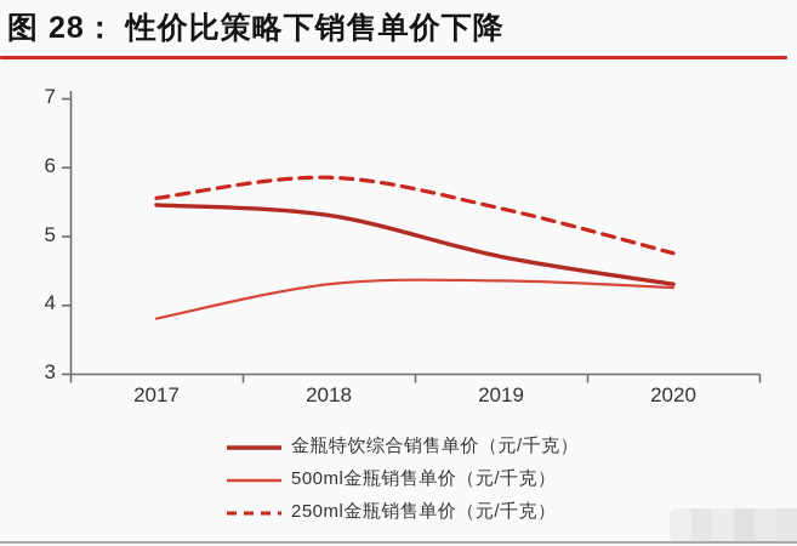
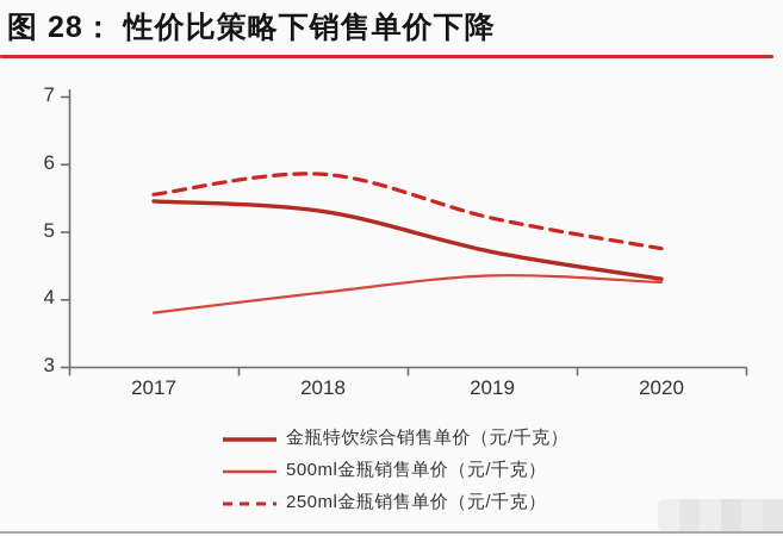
500ml金瓶销售单价（元/千克）/2018: 4.3 -> 4.1
250ml金瓶销售单价（元/千克）/2019: 5.4 -> 5.2
